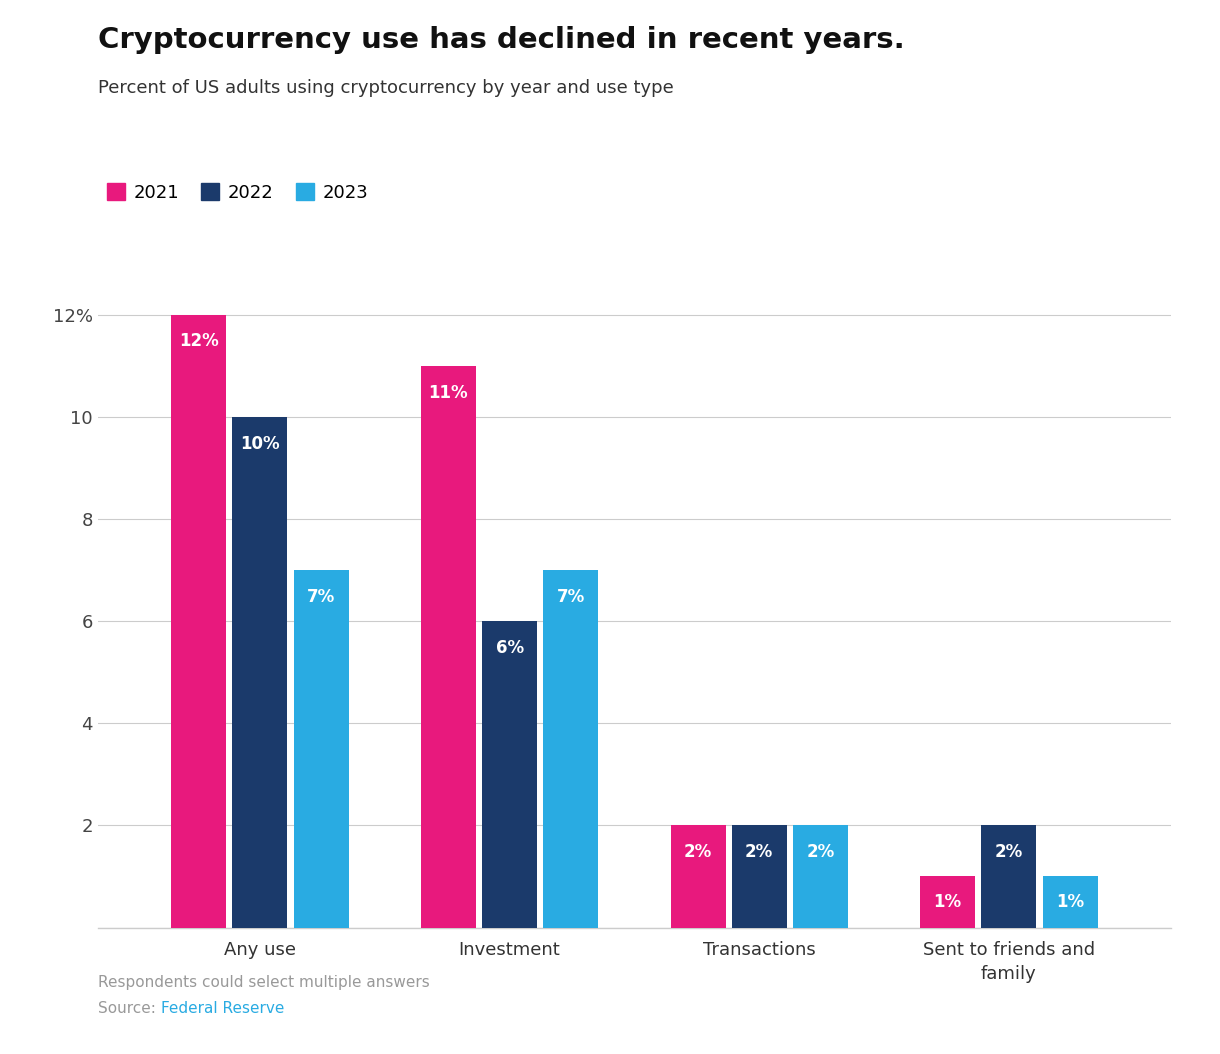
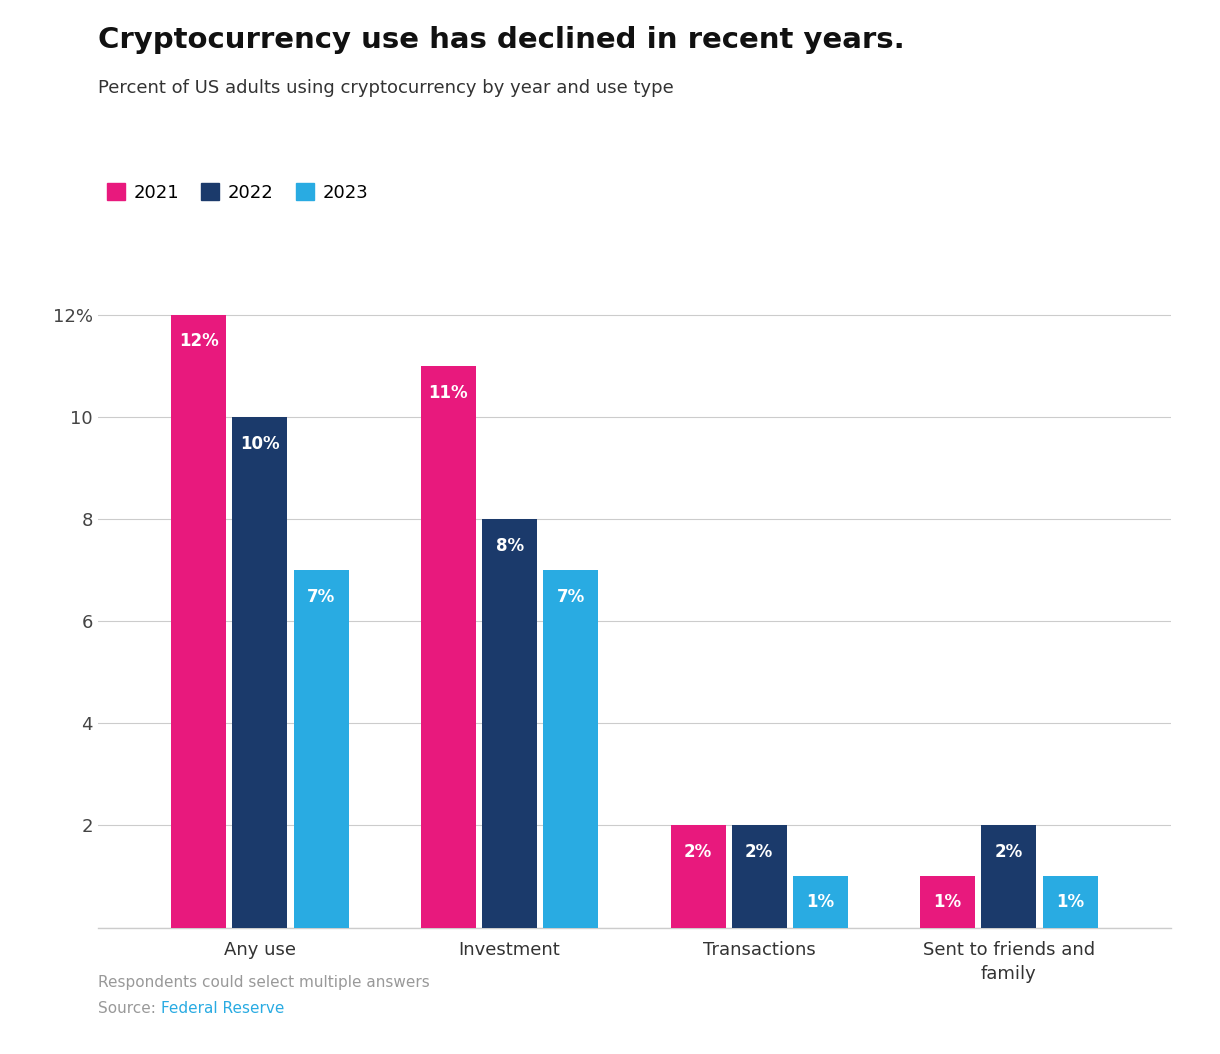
2022/Investment: 6% -> 8%
2023/Transactions: 2% -> 1%
